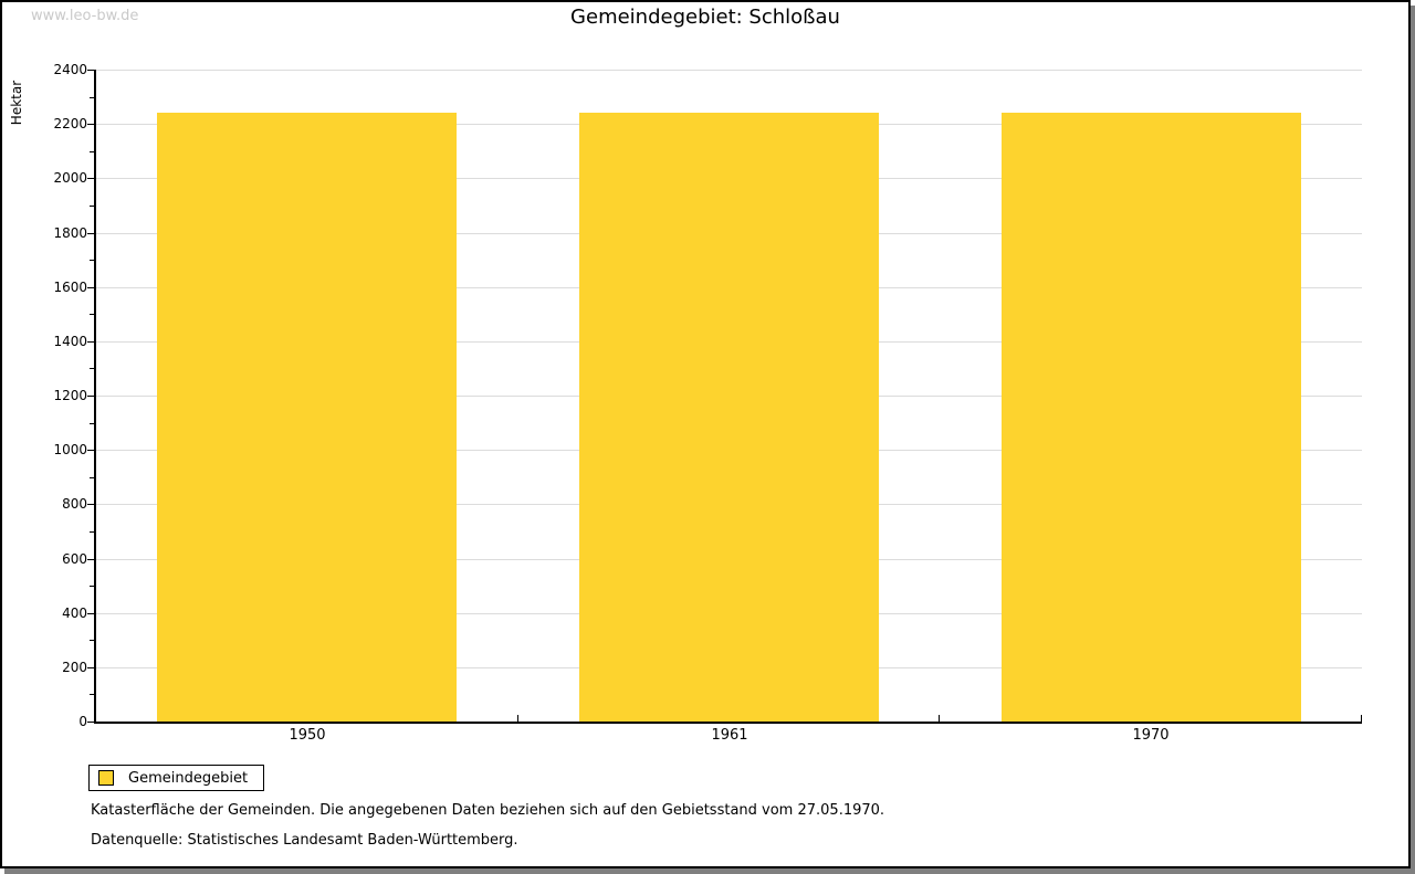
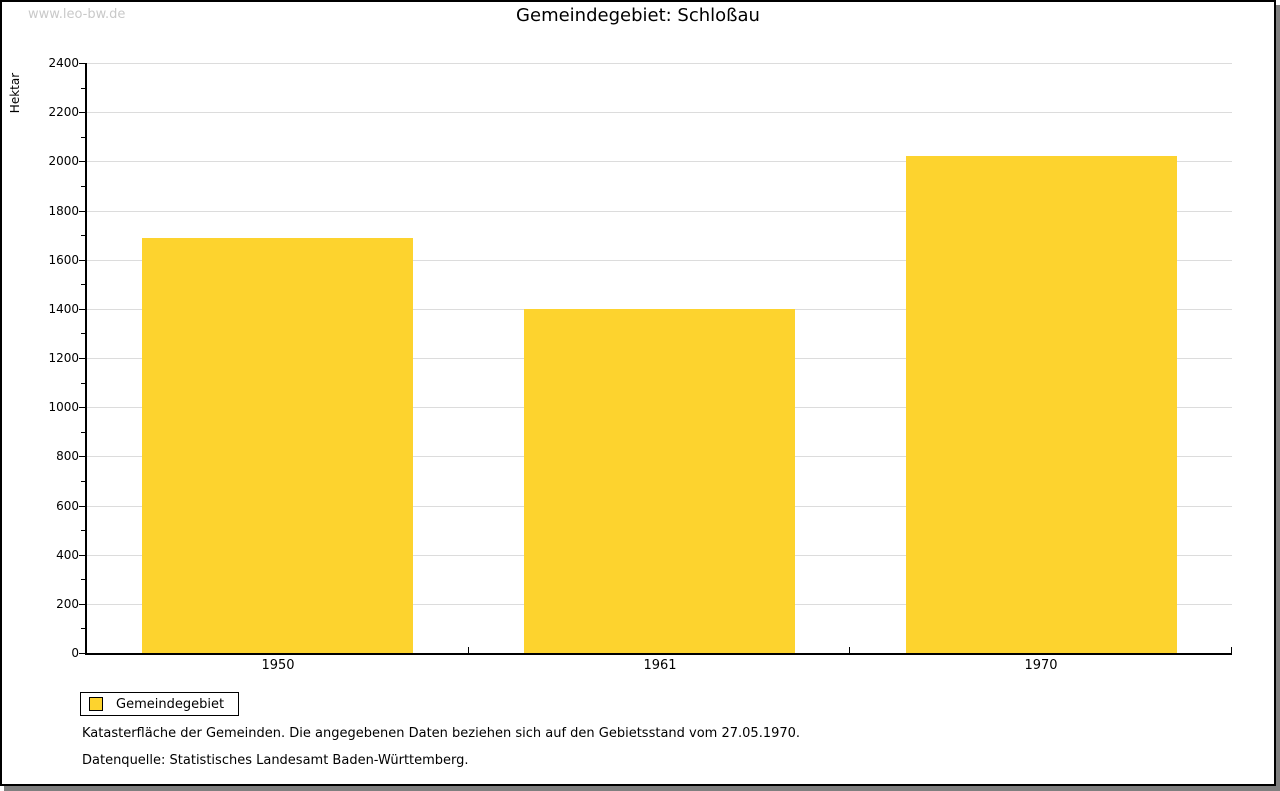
1950: 2240 -> 1690
1961: 2240 -> 1400
1970: 2240 -> 2020
